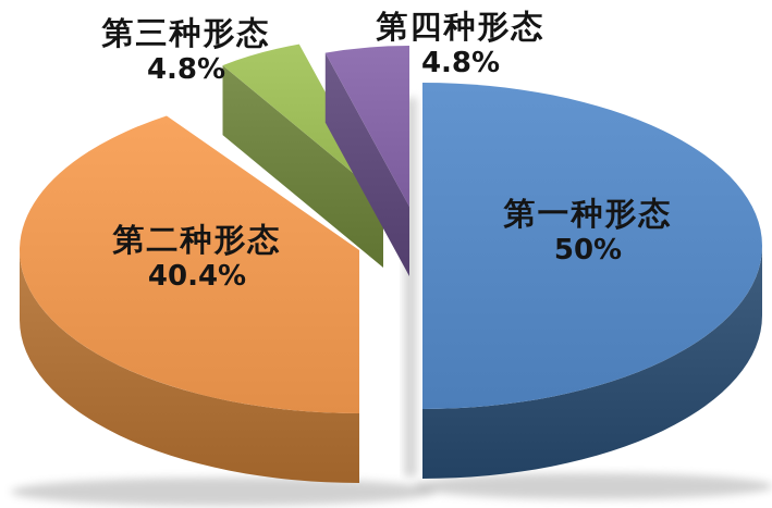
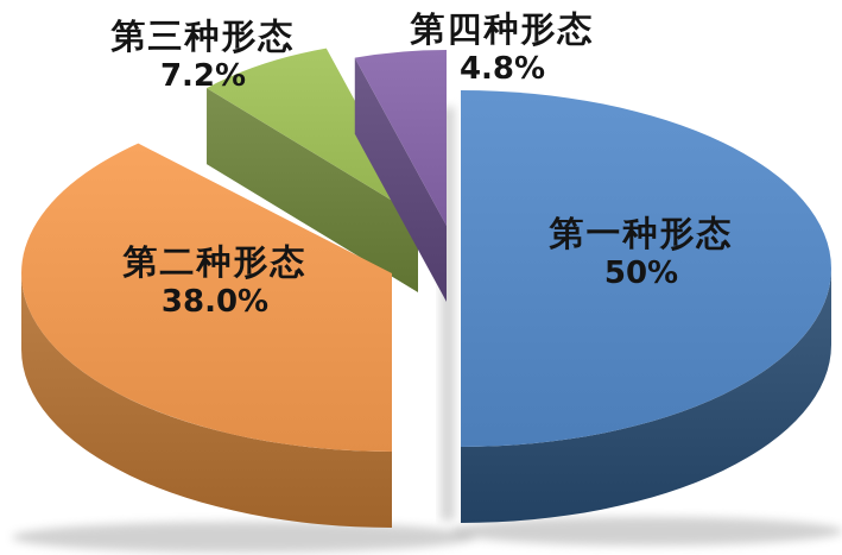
第二种形态: 40.4% -> 38.0%
第三种形态: 4.8% -> 7.2%
